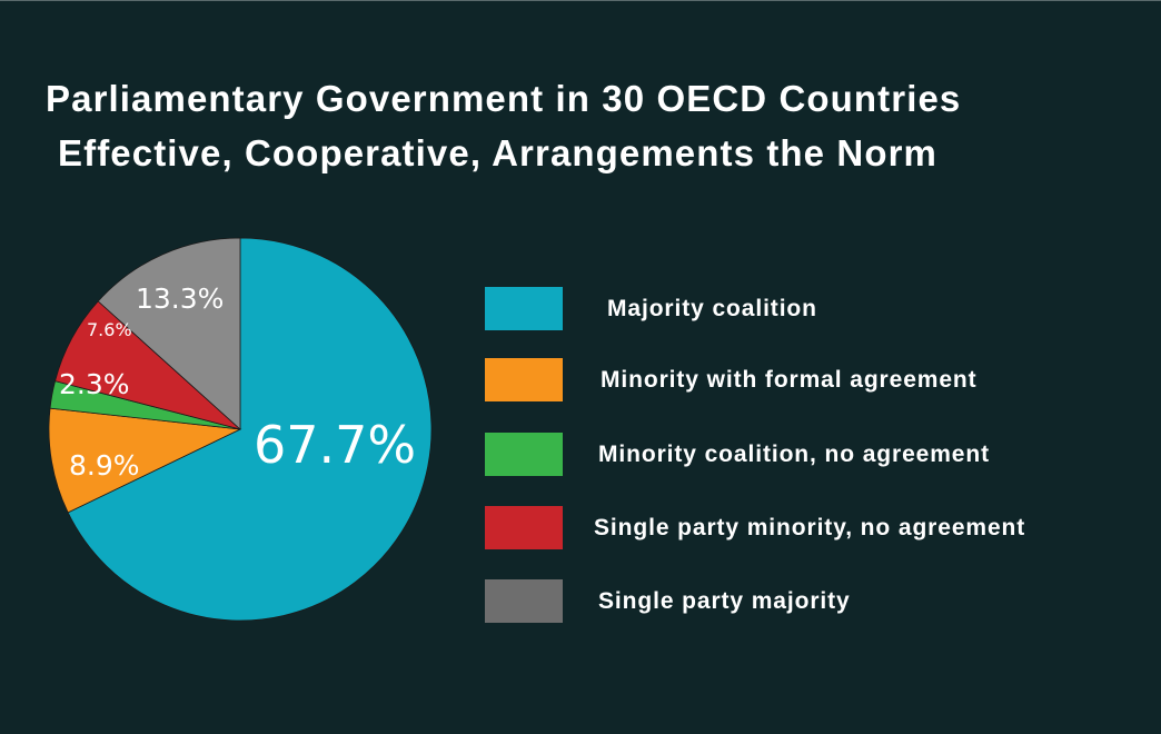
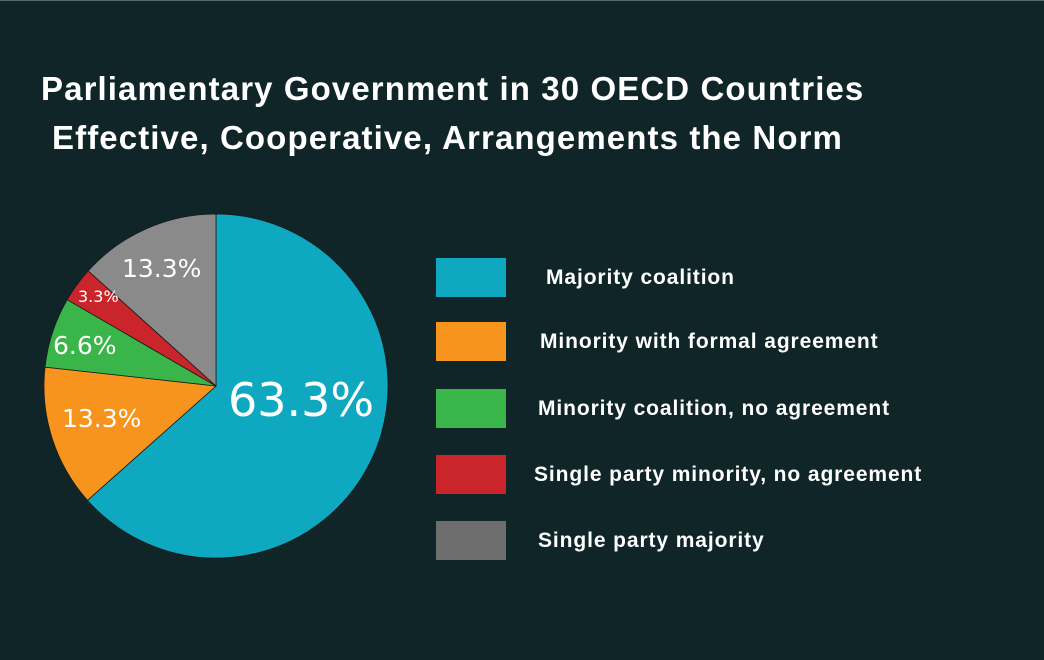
Majority coalition: 67.7% -> 63.3%
Minority with formal agreement: 8.9% -> 13.3%
Minority coalition, no agreement: 2.3% -> 6.6%
Single party minority, no agreement: 7.6% -> 3.3%
